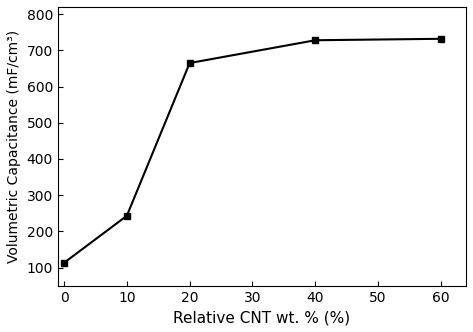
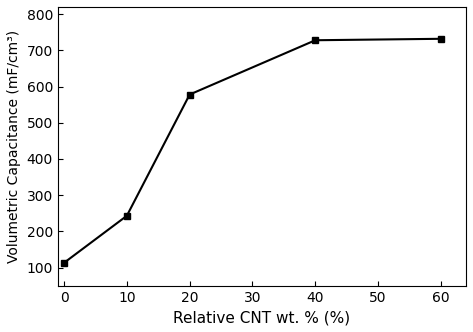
20: 665 -> 578
